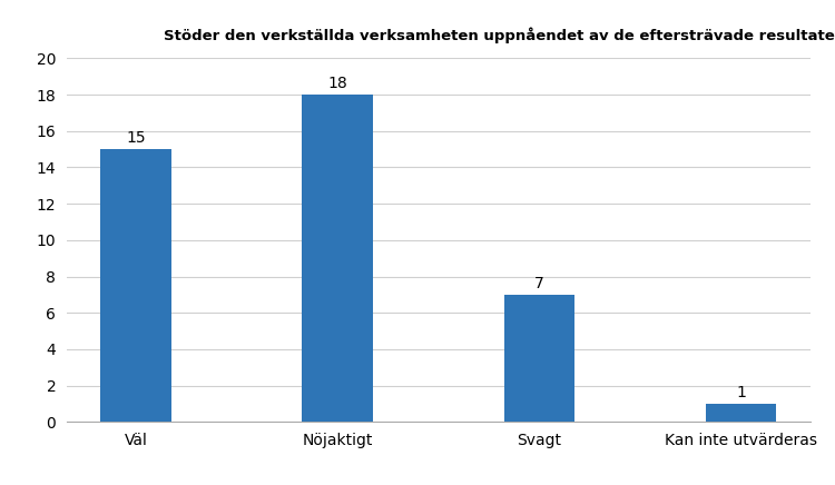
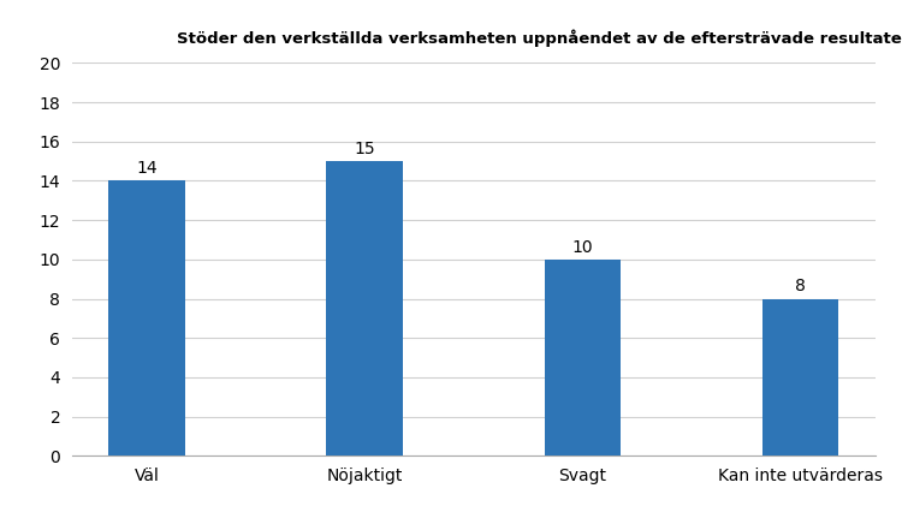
Väl: 15 -> 14
Nöjaktigt: 18 -> 15
Svagt: 7 -> 10
Kan inte utvärderas: 1 -> 8
